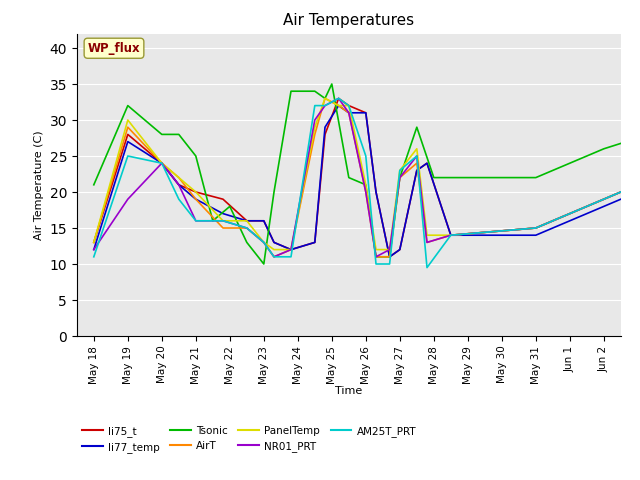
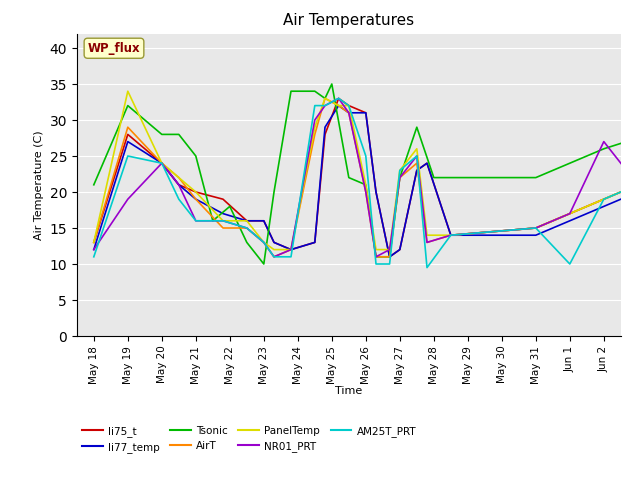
PanelTemp/May 19: 30 -> 34
AM25T_PRT/Jun 1: 17.0 -> 10.0
NR01_PRT/Jun 2: 19 -> 27
